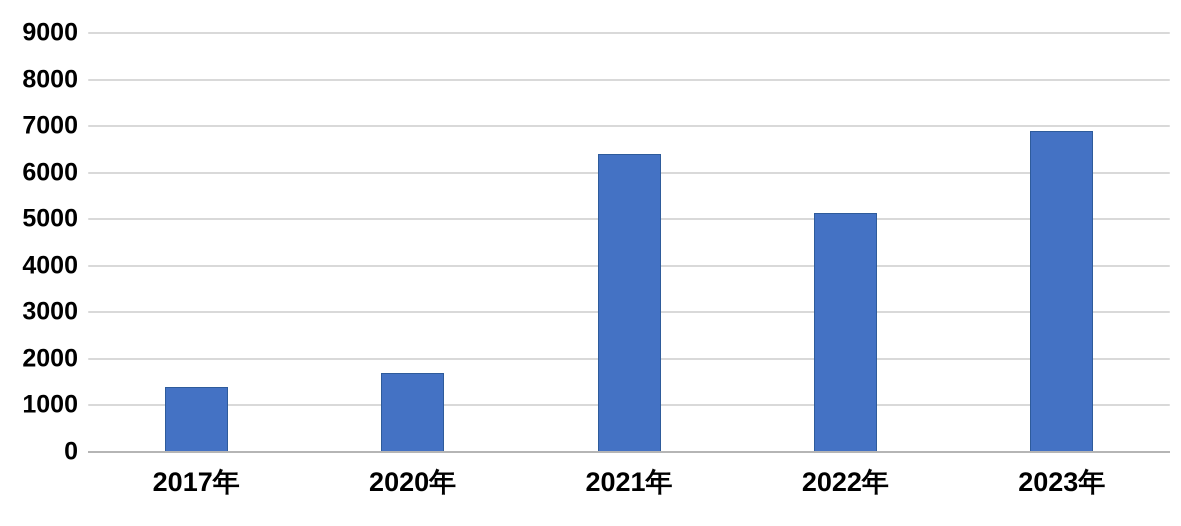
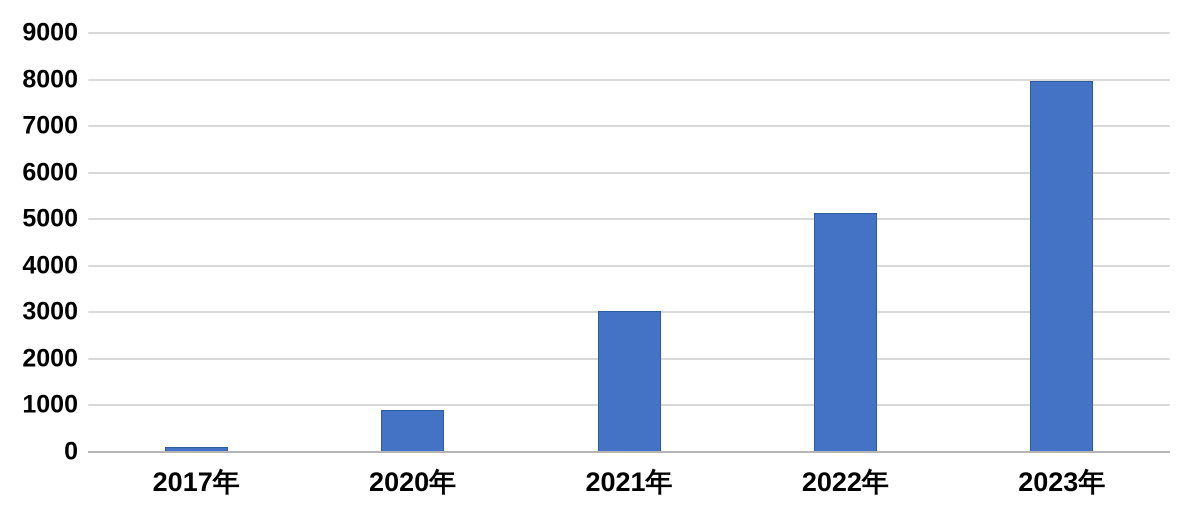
2017年: 1400 -> 100
2020年: 1700 -> 900
2021年: 6400 -> 3000
2023年: 6900 -> 8000
